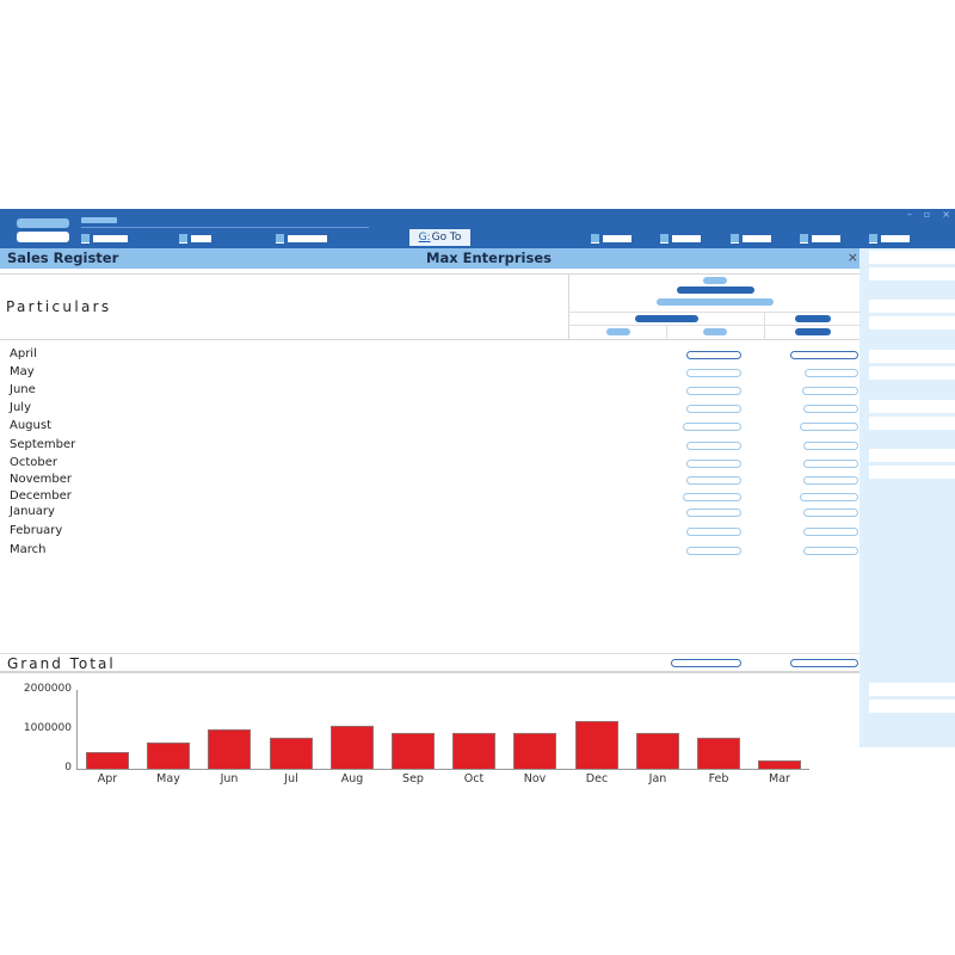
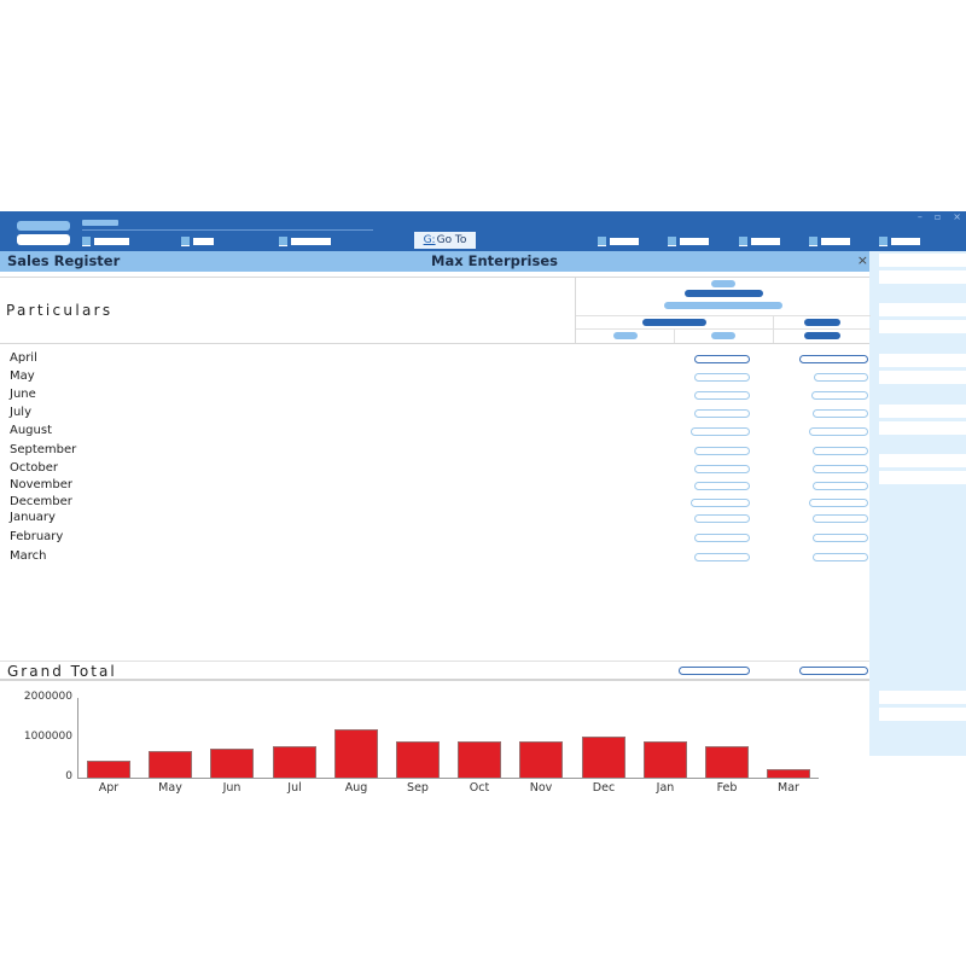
Jun: 1000000 -> 700000
Aug: 1100000 -> 1200000
Dec: 1200000 -> 1000000
